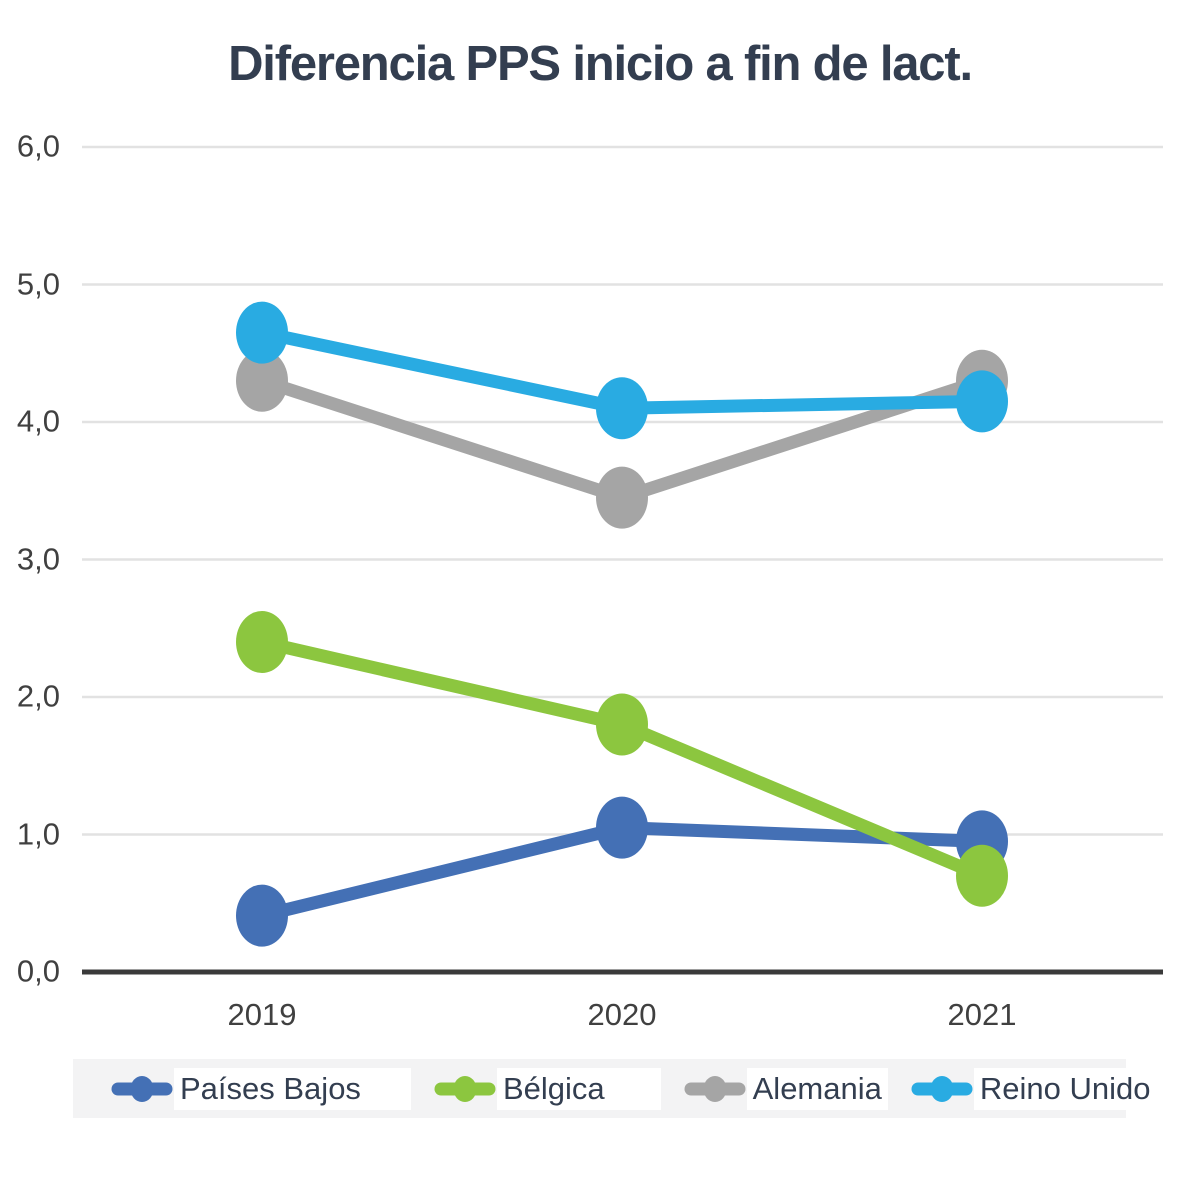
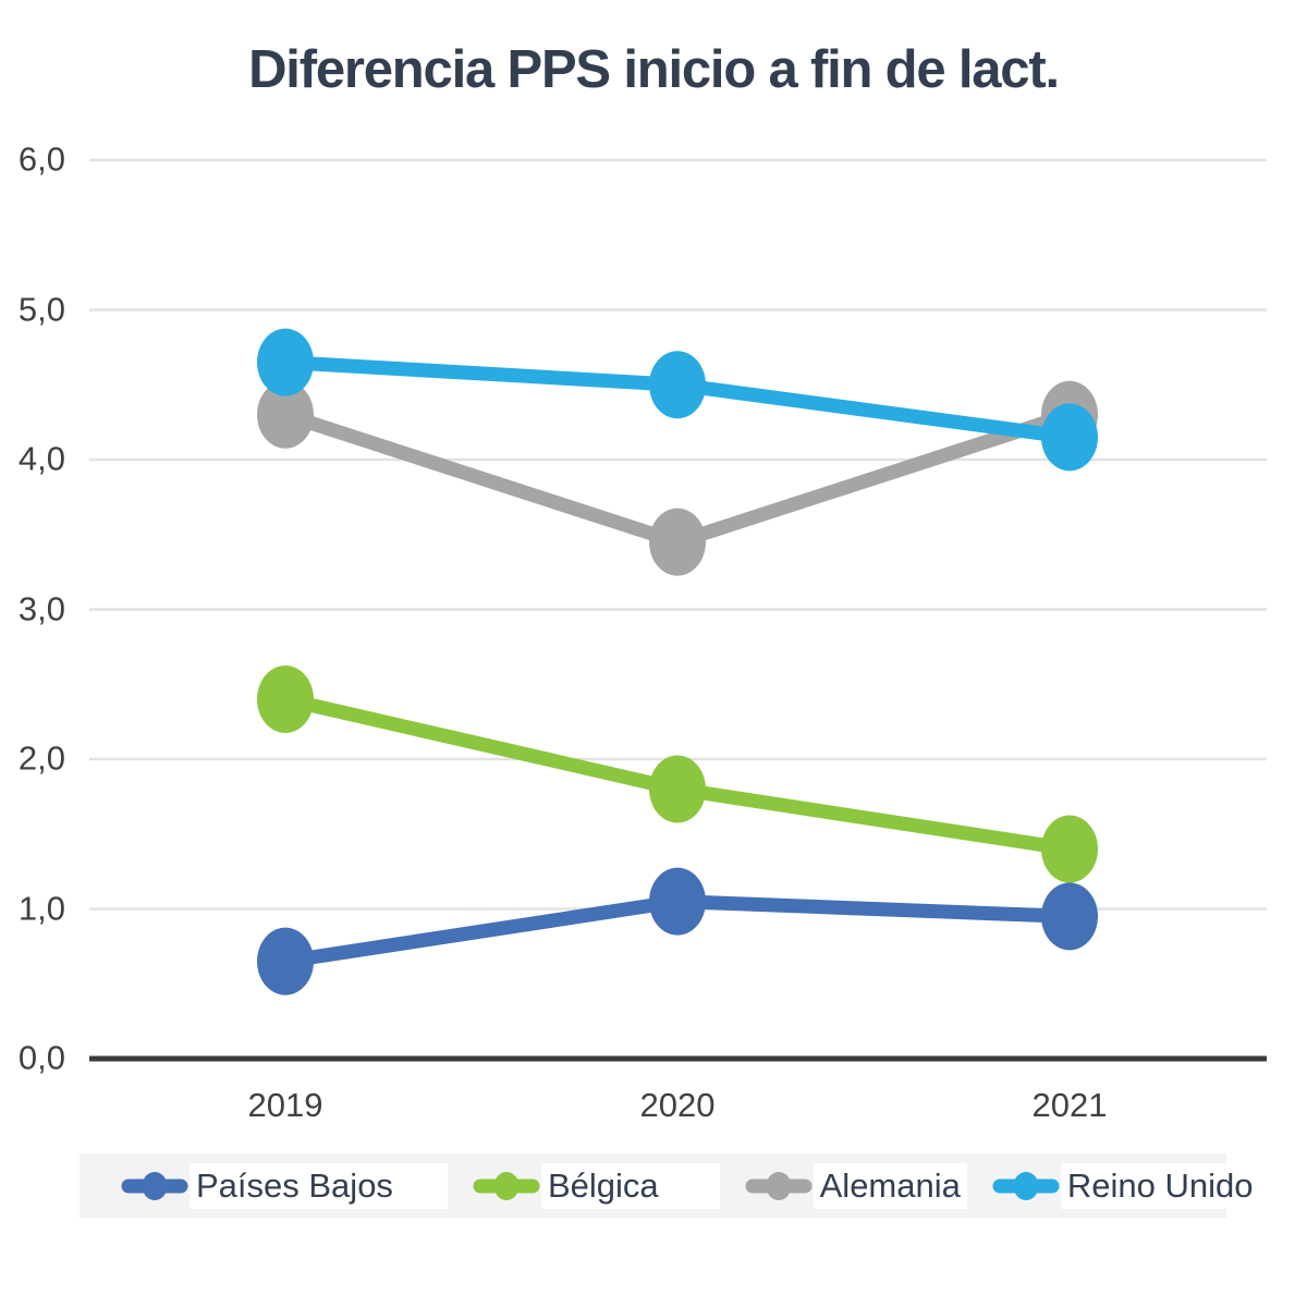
Países Bajos/2019: 0,41 -> 0,65
Reino Unido/2020: 4,10 -> 4,50
Bélgica/2021: 0,7 -> 1,4
